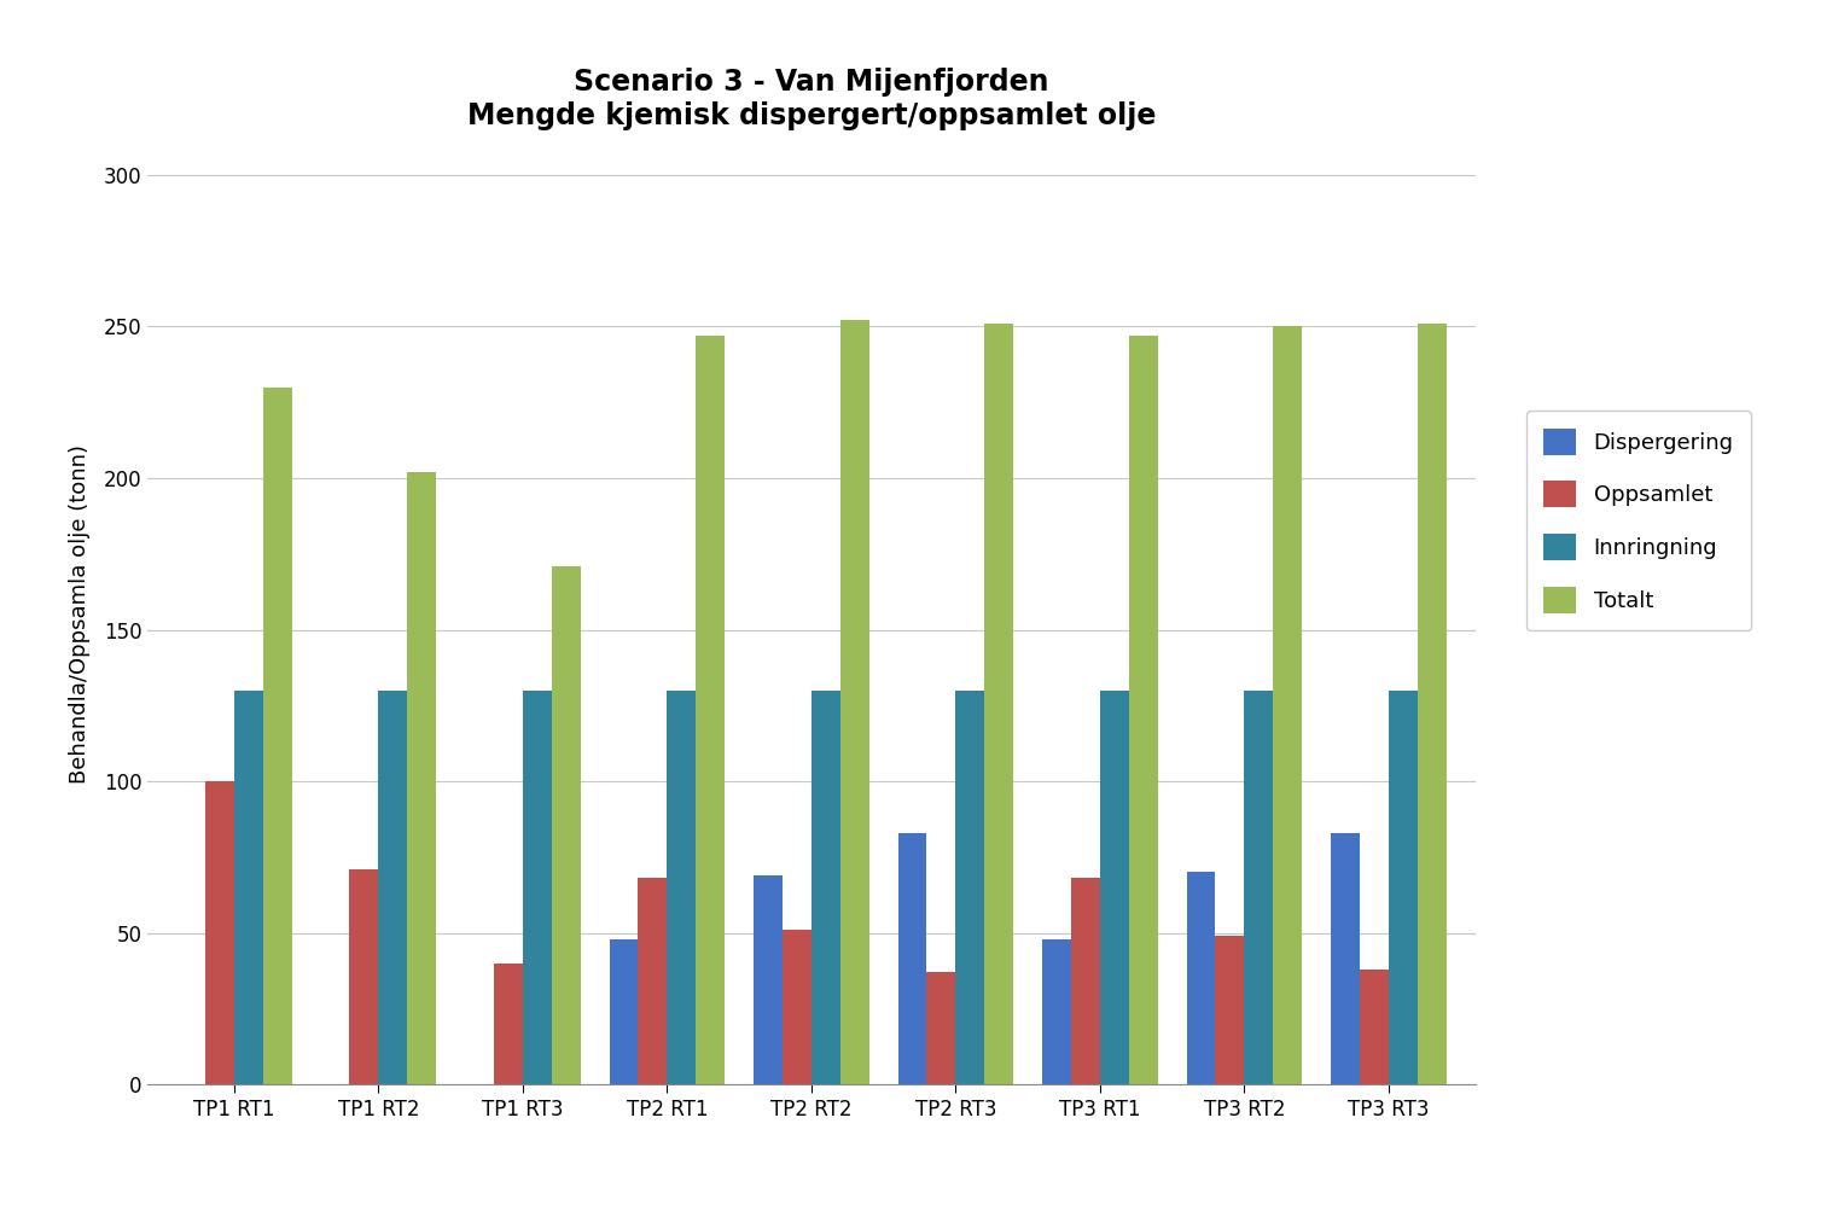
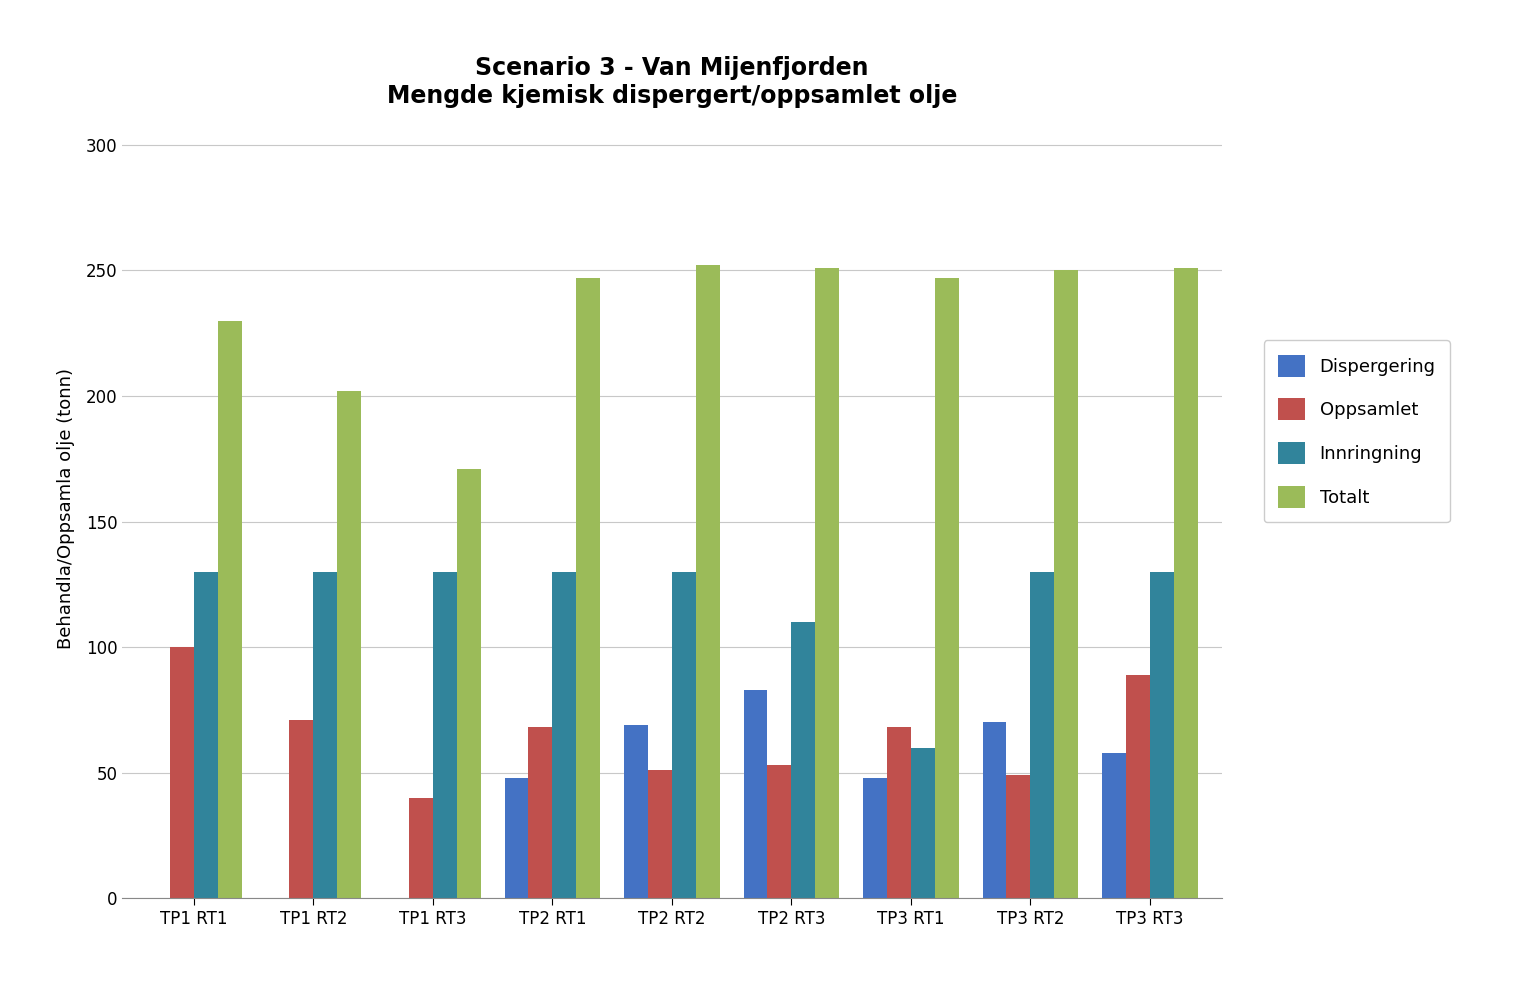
Oppsamlet/TP2 RT3: 37 -> 53
Innringning/TP2 RT3: 130 -> 110
Innringning/TP3 RT1: 130 -> 60
Dispergering/TP3 RT3: 83 -> 58
Oppsamlet/TP3 RT3: 38 -> 89
